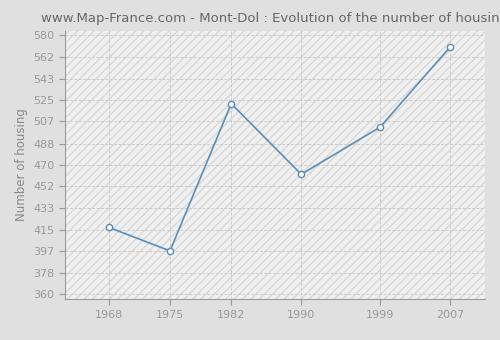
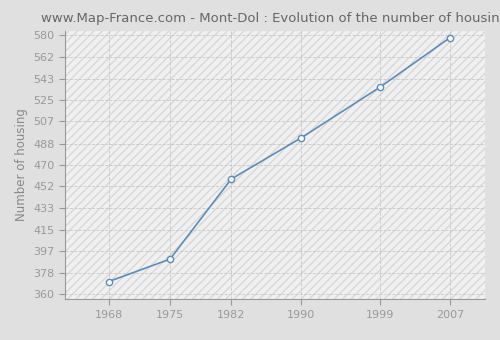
1968: 417 -> 371
1975: 397 -> 390
1982: 522 -> 458
1990: 462 -> 493
1999: 502 -> 536
2007: 570 -> 578
